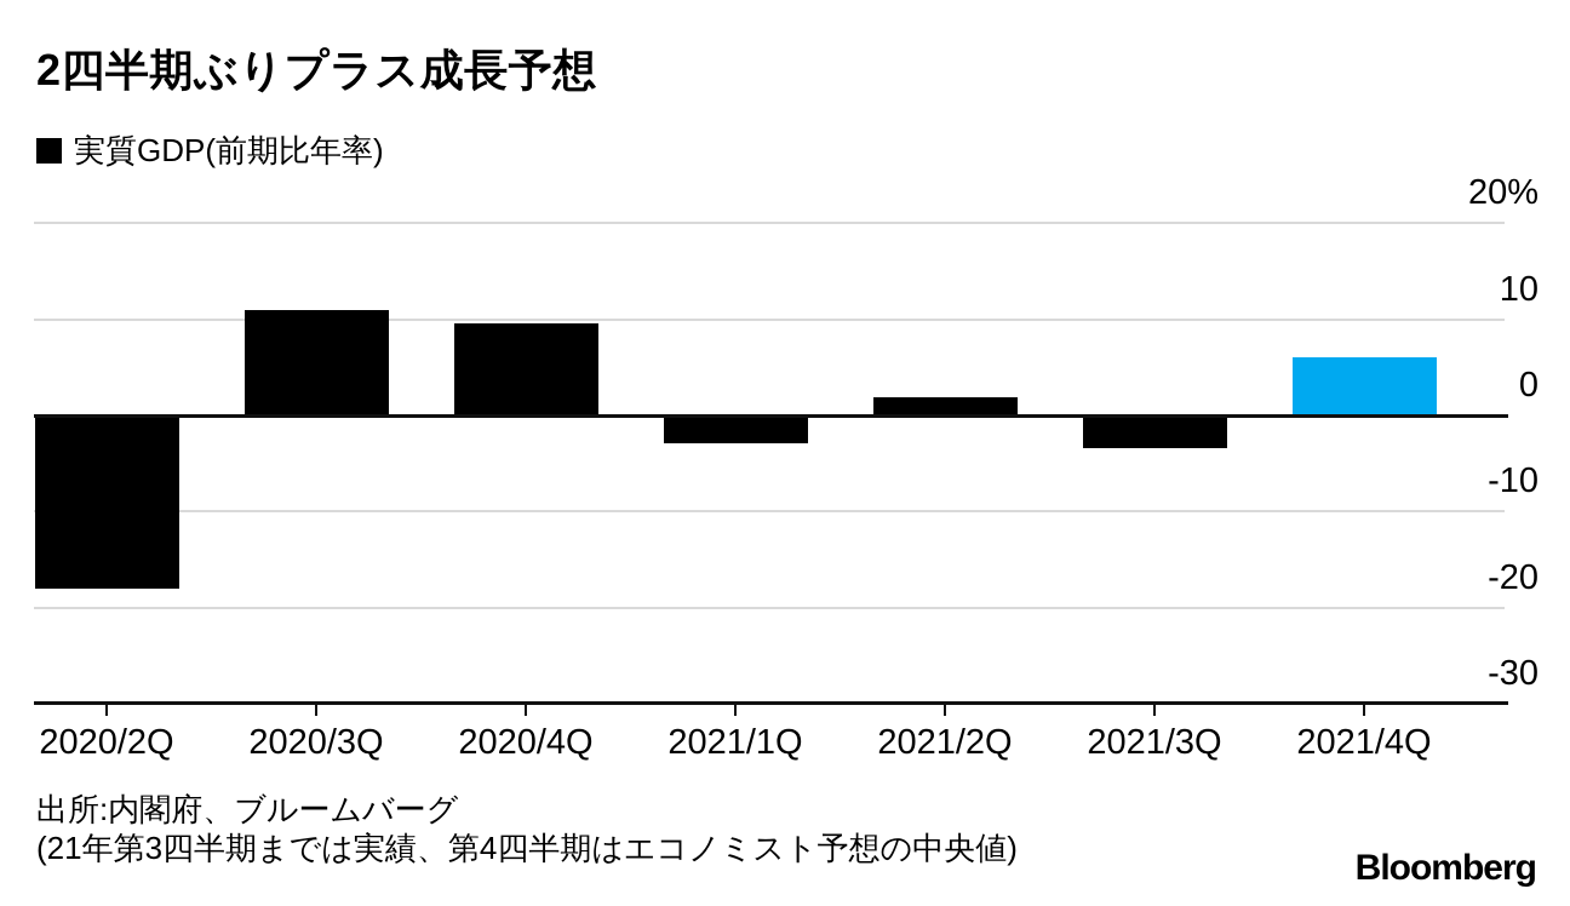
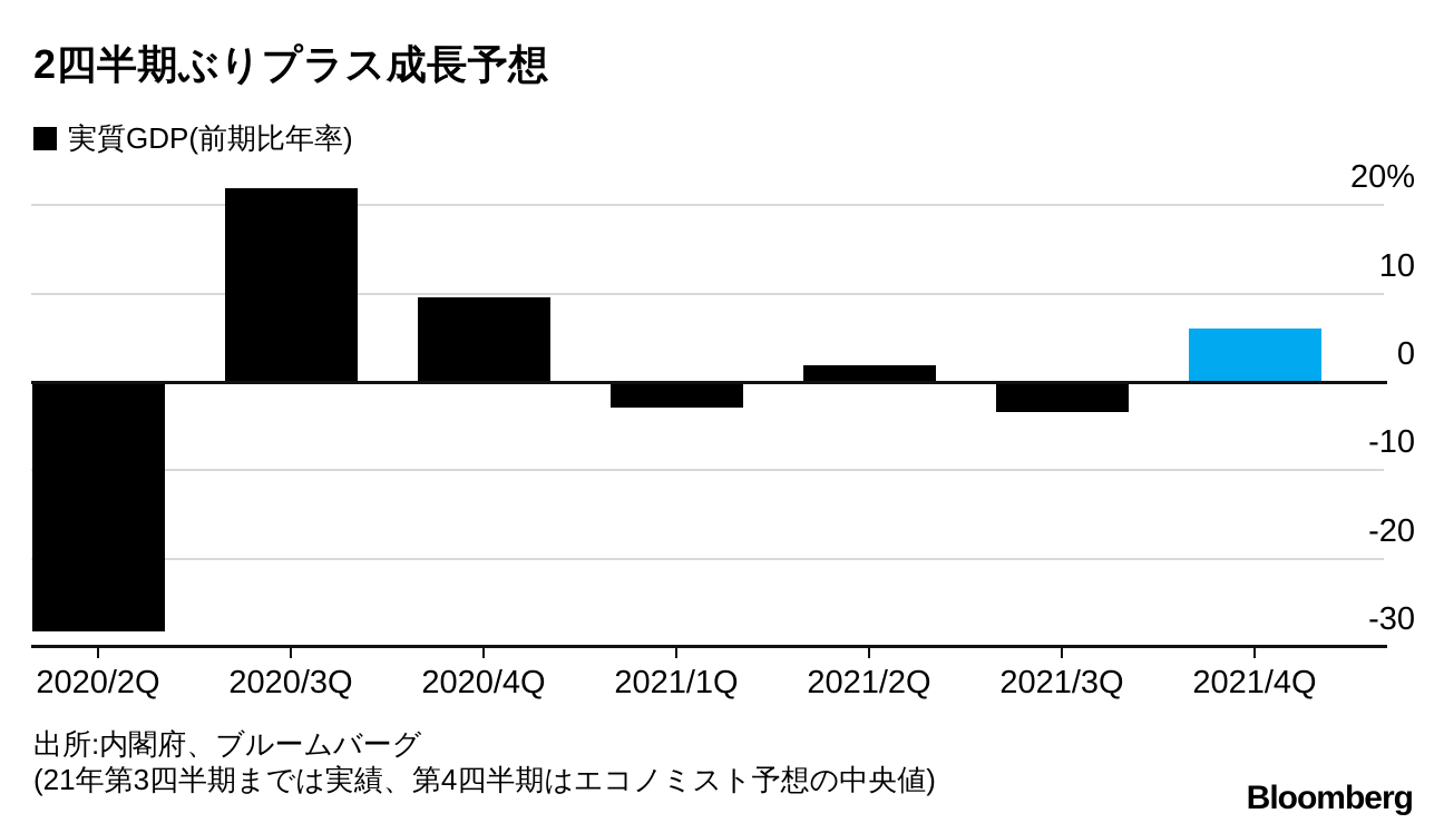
2020/2Q: -18% -> -28%
2020/3Q: 11% -> 22%
